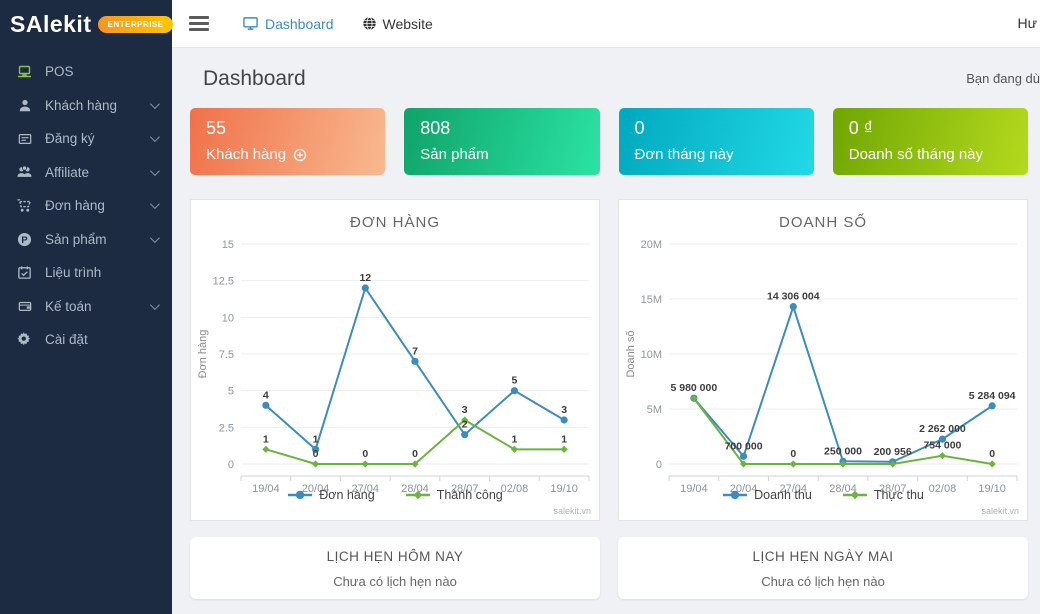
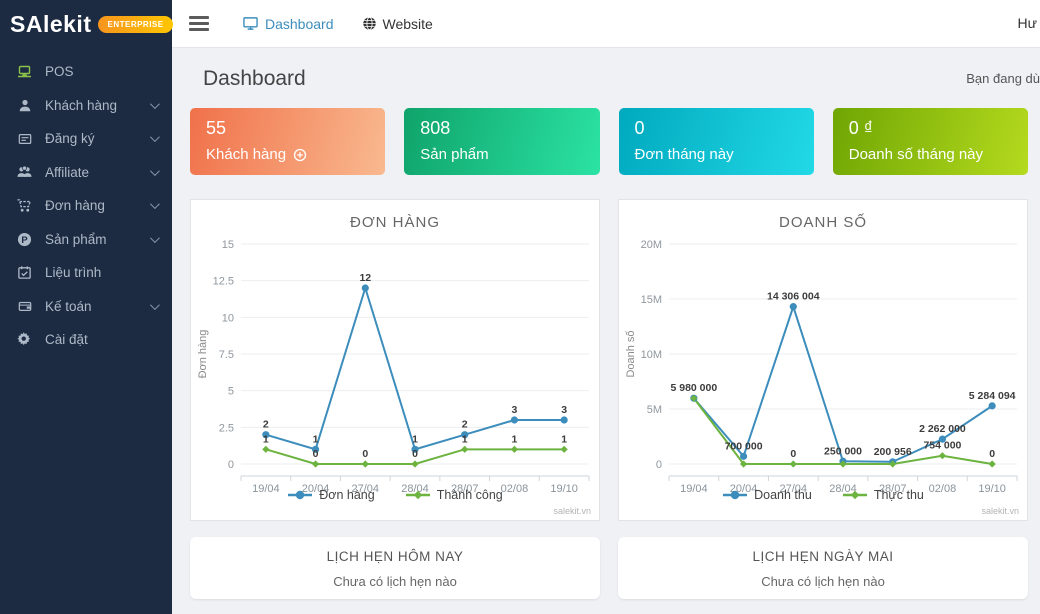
ĐƠN HÀNG/Đơn hàng/19/04: 4 -> 2
ĐƠN HÀNG/Đơn hàng/28/04: 7 -> 1
ĐƠN HÀNG/Thành công/28/07: 3 -> 1
ĐƠN HÀNG/Đơn hàng/02/08: 5 -> 3
